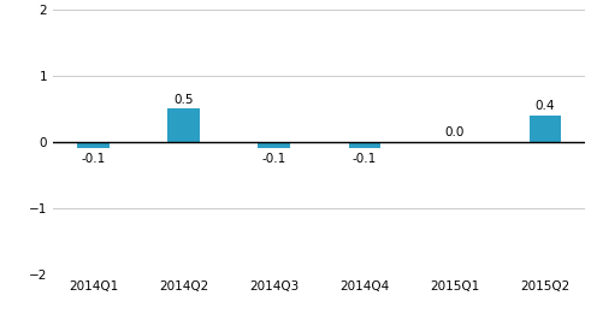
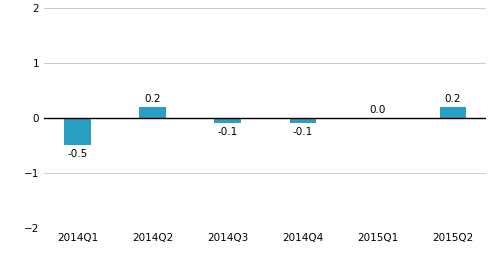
2014Q1: -0.1 -> -0.5
2014Q2: 0.5 -> 0.2
2015Q2: 0.4 -> 0.2
